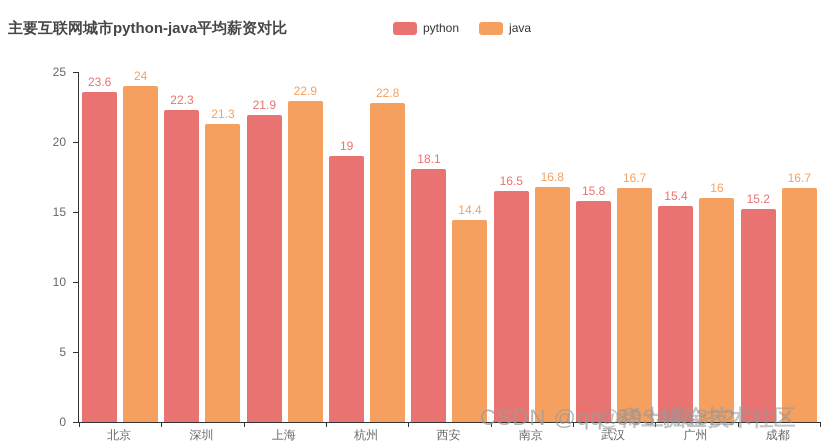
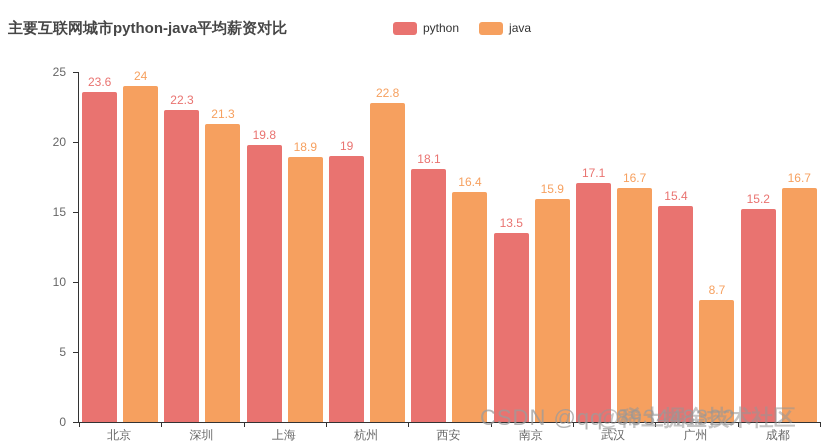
python/上海: 21.9 -> 19.8
java/上海: 22.9 -> 18.9
java/西安: 14.4 -> 16.4
python/南京: 16.5 -> 13.5
java/南京: 16.8 -> 15.9
python/武汉: 15.8 -> 17.1
java/广州: 16 -> 8.7
